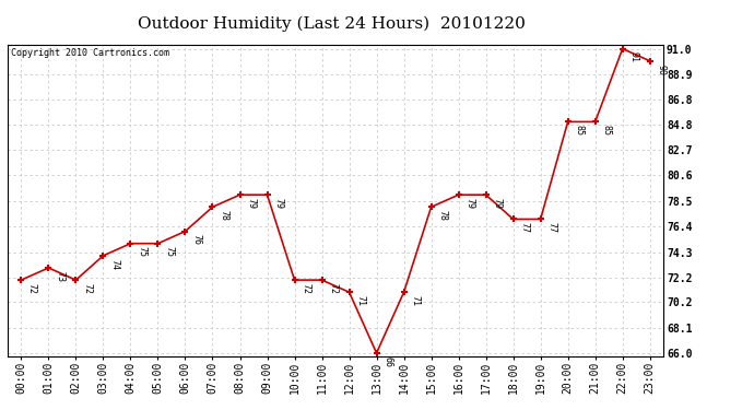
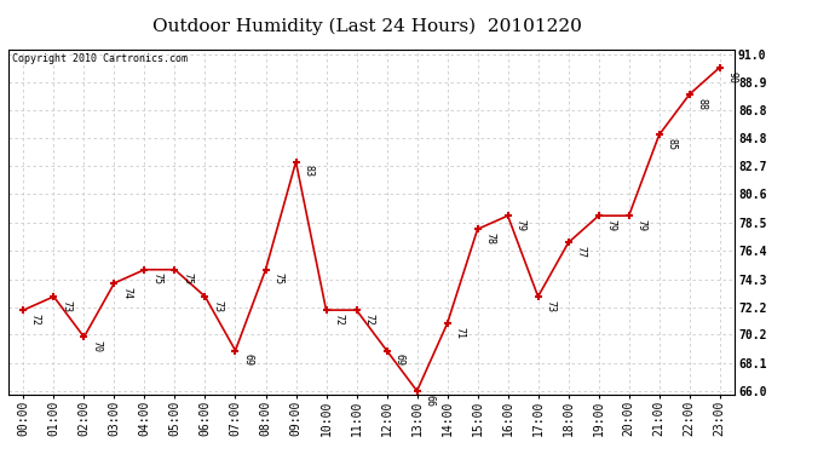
02:00: 72 -> 70
06:00: 76 -> 73
07:00: 78 -> 69
08:00: 79 -> 75
09:00: 79 -> 83
12:00: 71 -> 69
17:00: 79 -> 73
19:00: 77 -> 79
20:00: 85 -> 79
22:00: 91 -> 88
